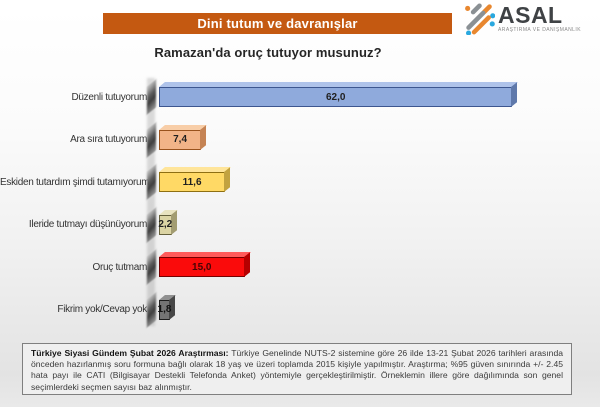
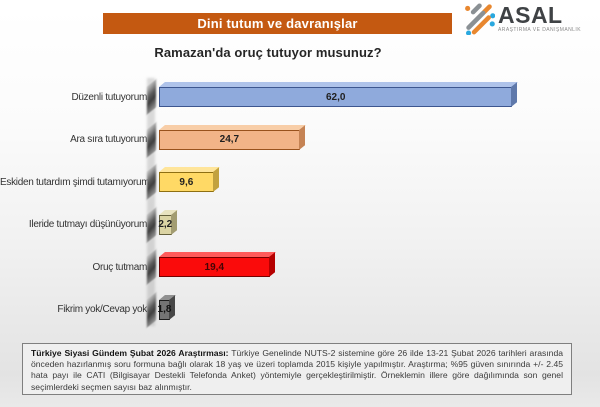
Ara sıra tutuyorum: 7,4 -> 24,7
Eskiden tutardım şimdi tutamıyorum: 11,6 -> 9,6
Oruç tutmam: 15,0 -> 19,4
